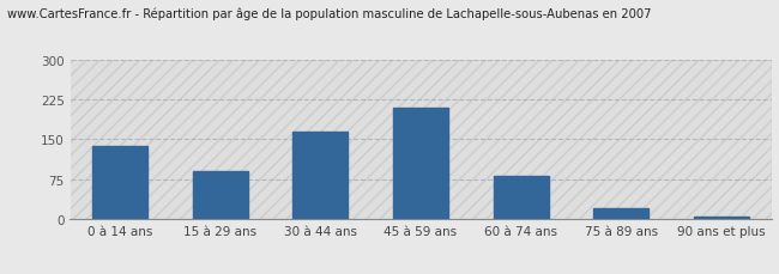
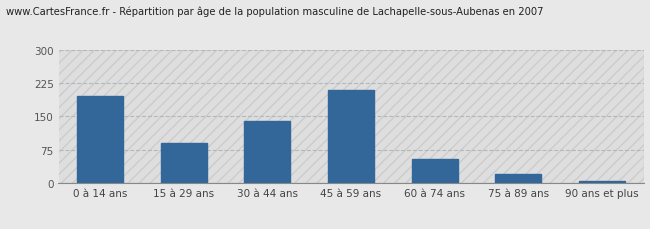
0 à 14 ans: 137 -> 195
30 à 44 ans: 165 -> 140
60 à 74 ans: 80 -> 55
